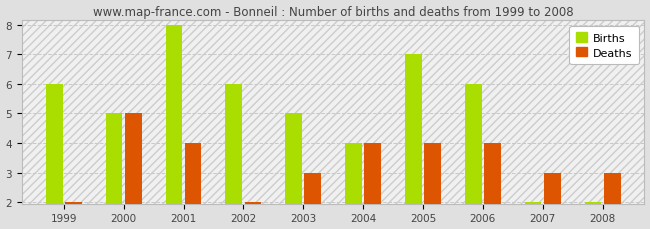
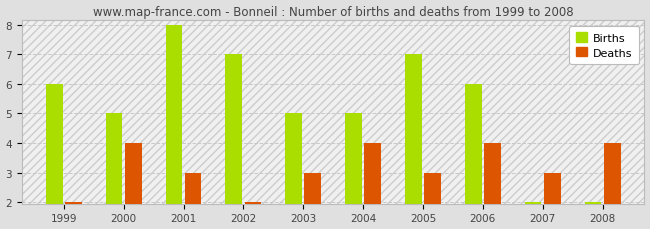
Deaths/2000: 5 -> 4
Deaths/2001: 4 -> 3
Births/2002: 6 -> 7
Births/2004: 4 -> 5
Deaths/2005: 4 -> 3
Deaths/2008: 3 -> 4
